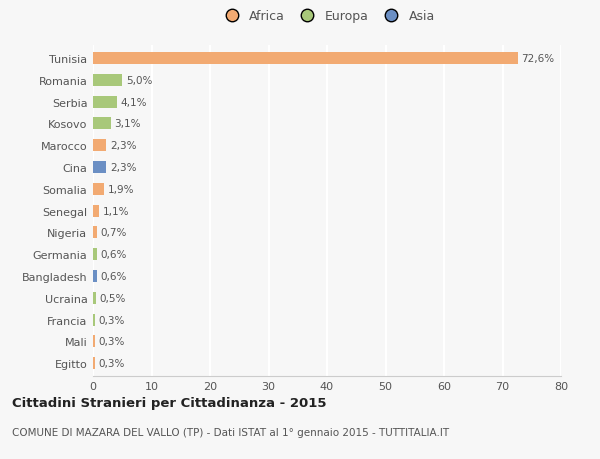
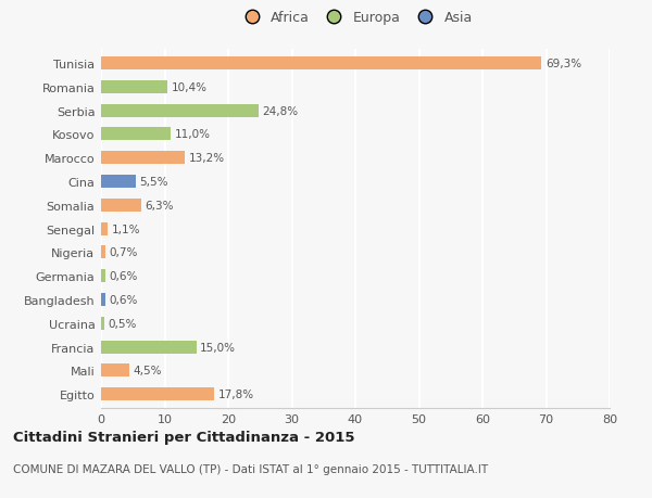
Tunisia: 72,6% -> 69,3%
Romania: 5,0% -> 10,4%
Serbia: 4,1% -> 24,8%
Kosovo: 3,1% -> 11,0%
Marocco: 2,3% -> 13,2%
Cina: 2,3% -> 5,5%
Somalia: 1,9% -> 6,3%
Francia: 0,3% -> 15,0%
Mali: 0,3% -> 4,5%
Egitto: 0,3% -> 17,8%
